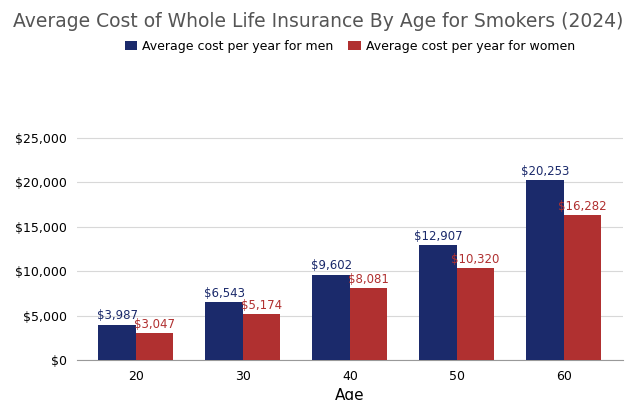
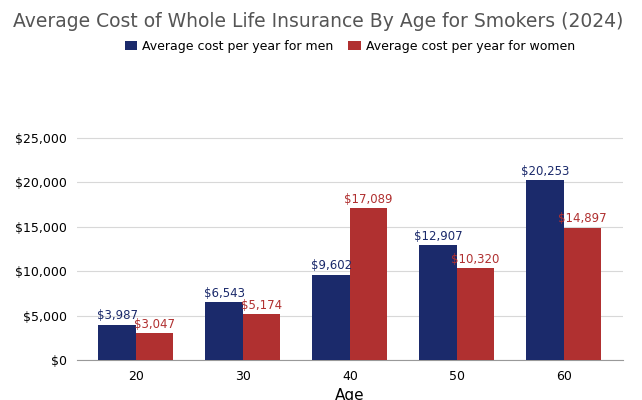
Average cost per year for women/40: $8,081 -> $17,089
Average cost per year for women/60: $16,282 -> $14,897
